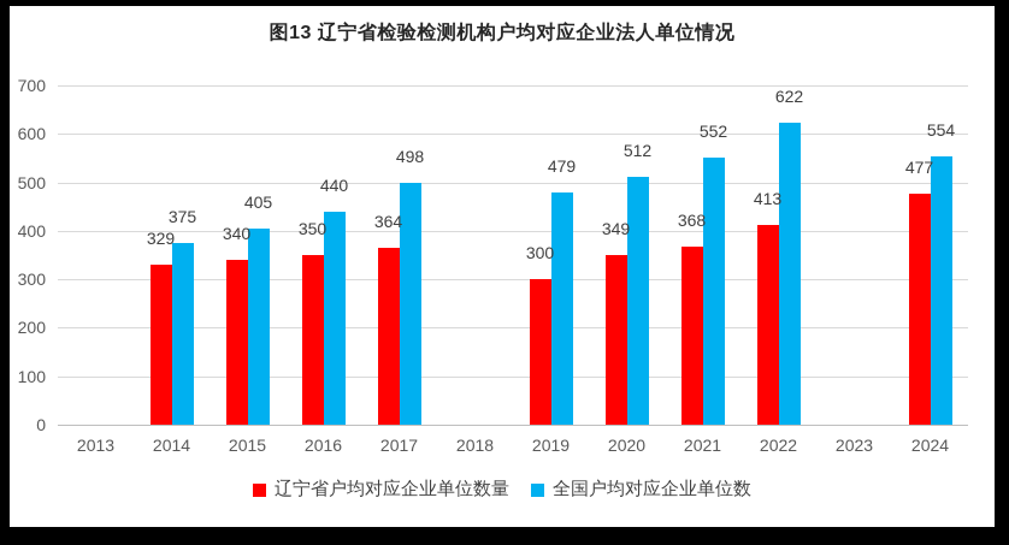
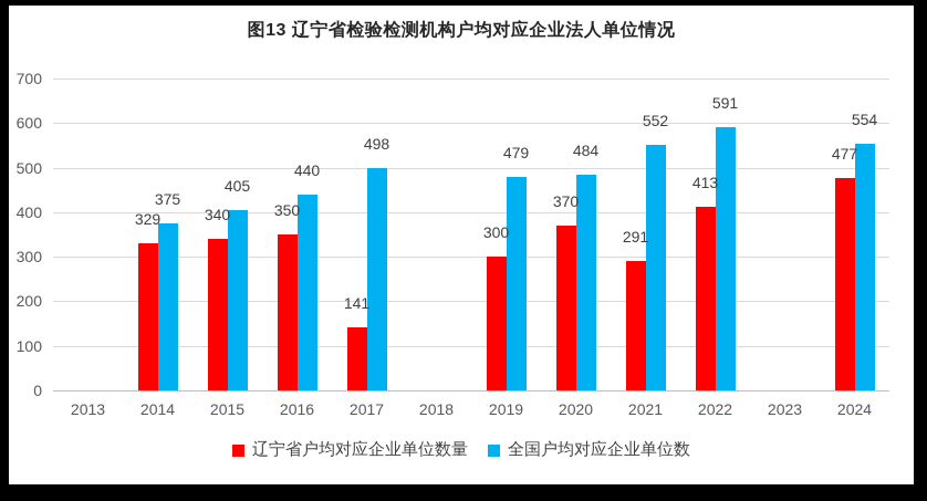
辽宁省户均对应企业单位数量/2017: 364 -> 141
辽宁省户均对应企业单位数量/2020: 349 -> 370
全国户均对应企业单位数/2020: 512 -> 484
辽宁省户均对应企业单位数量/2021: 368 -> 291
全国户均对应企业单位数/2022: 622 -> 591
